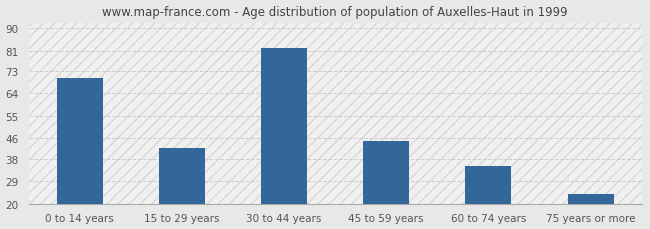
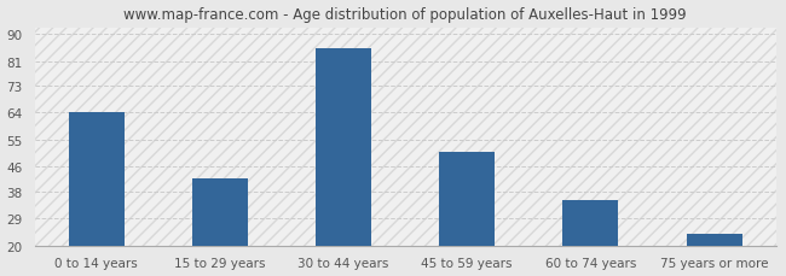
0 to 14 years: 70 -> 64
30 to 44 years: 82 -> 85
45 to 59 years: 45 -> 51
